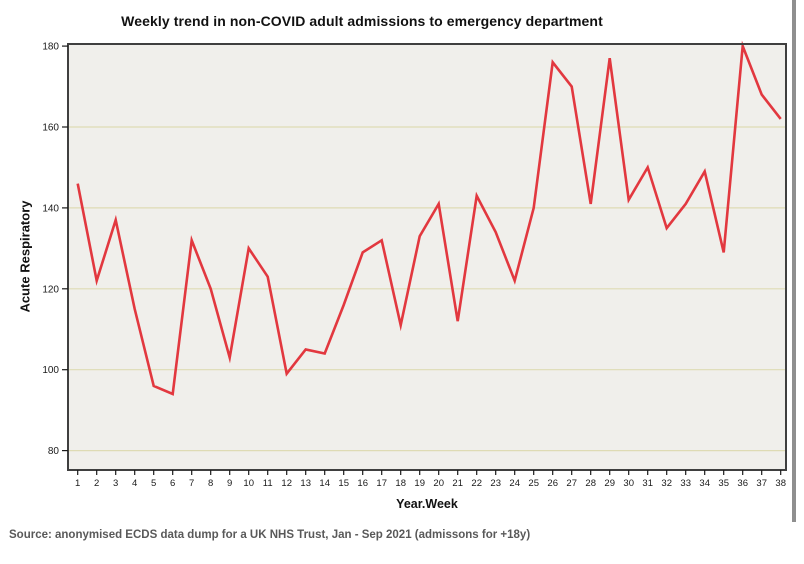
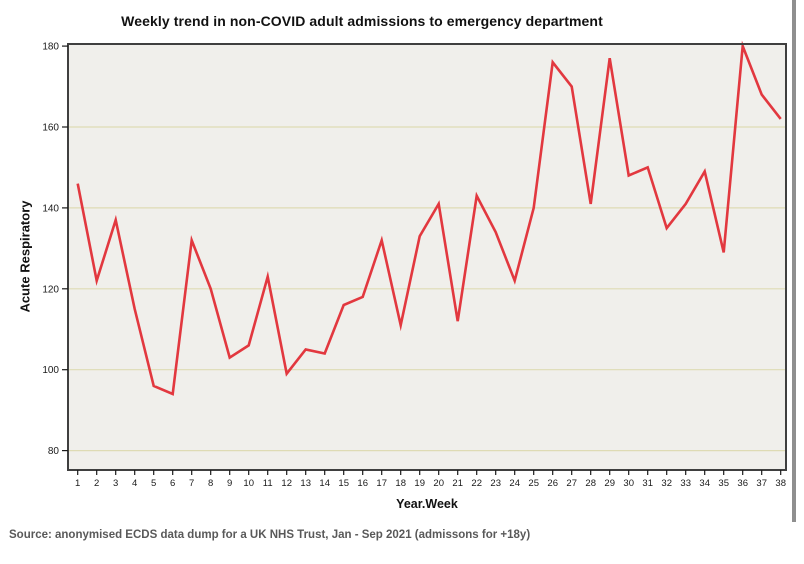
10: 130 -> 106
16: 129 -> 118
30: 142 -> 148
